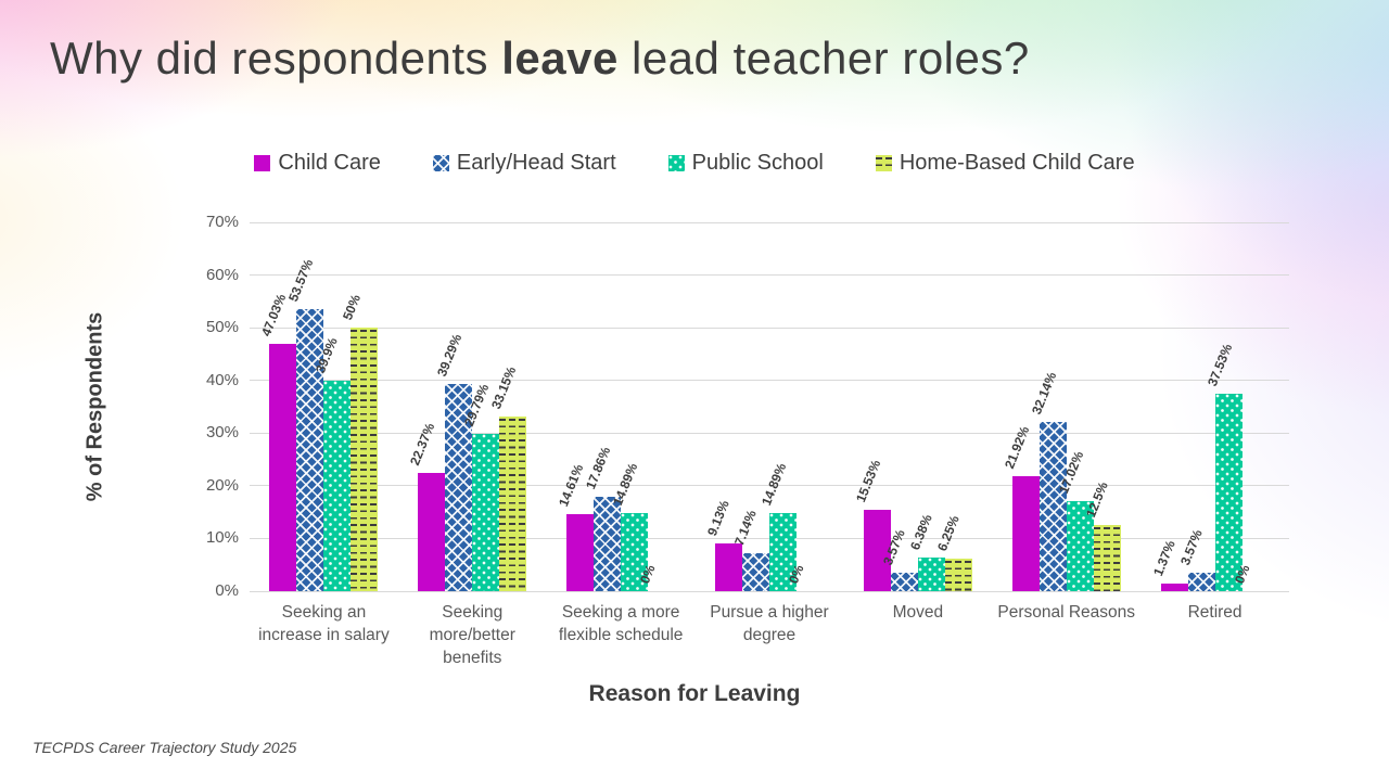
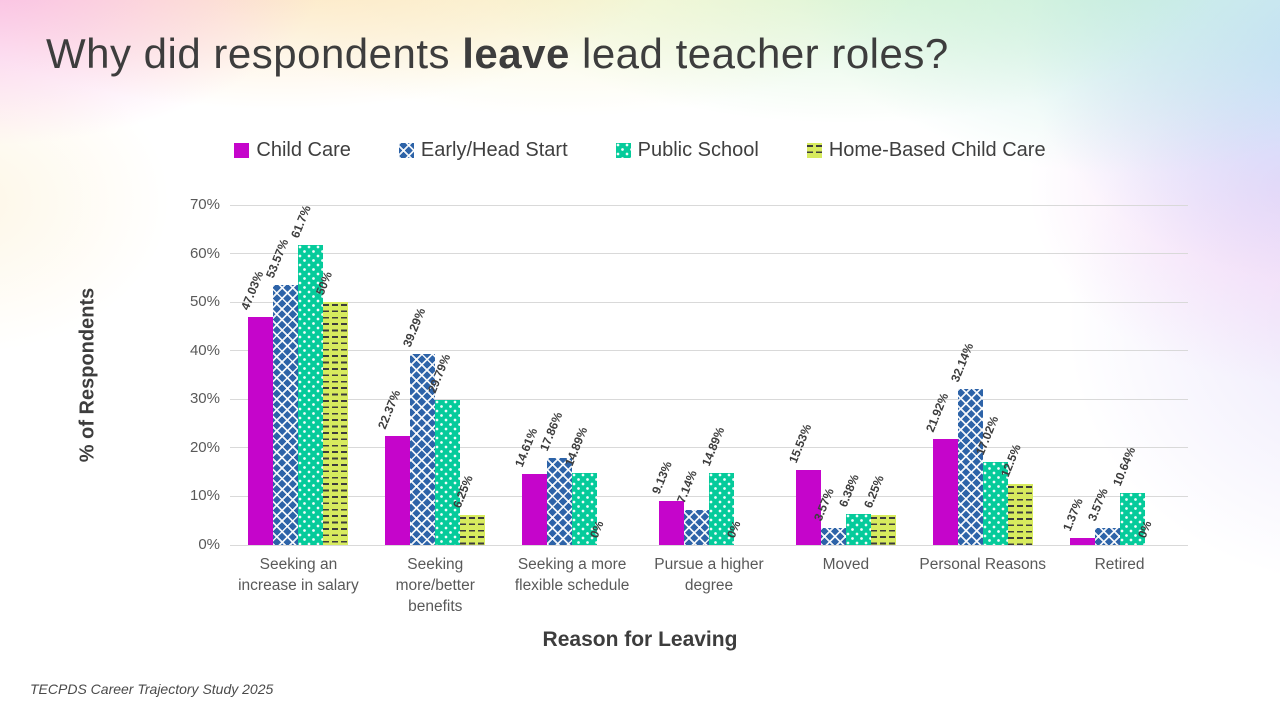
Public School/Seeking an increase in salary: 39.9% -> 61.7%
Home-Based Child Care/Seeking more/better benefits: 33.15% -> 6.25%
Public School/Retired: 37.53% -> 10.64%
